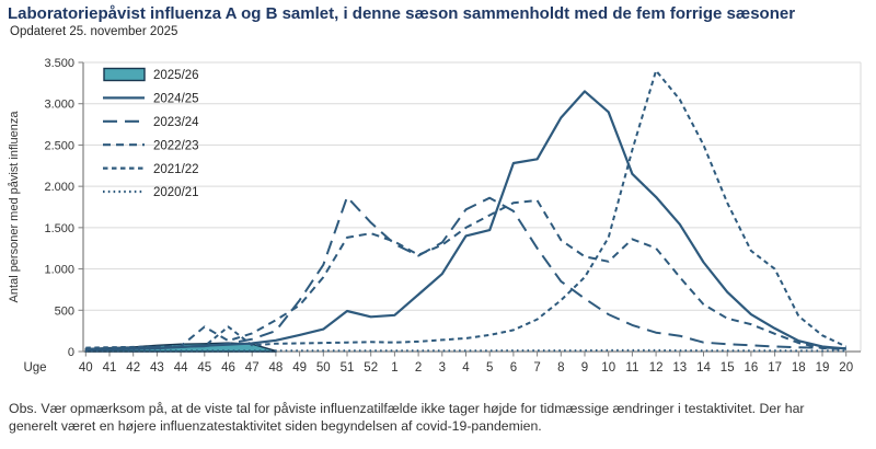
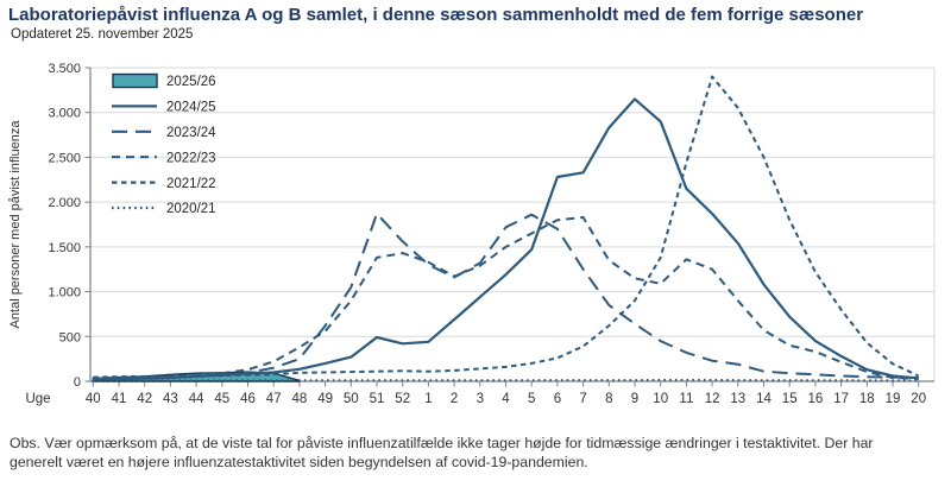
2022/23/45: 300 -> 100
2021/22/46: 300 -> 100
2024/25/4: 1400 -> 1200
2021/22/17: 1000 -> 800
